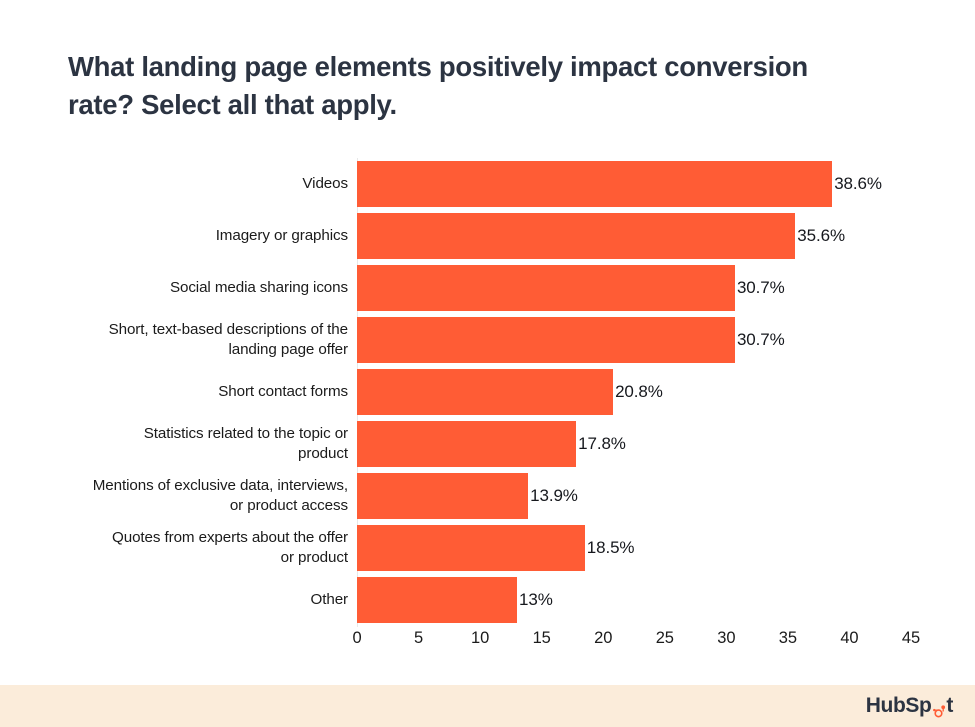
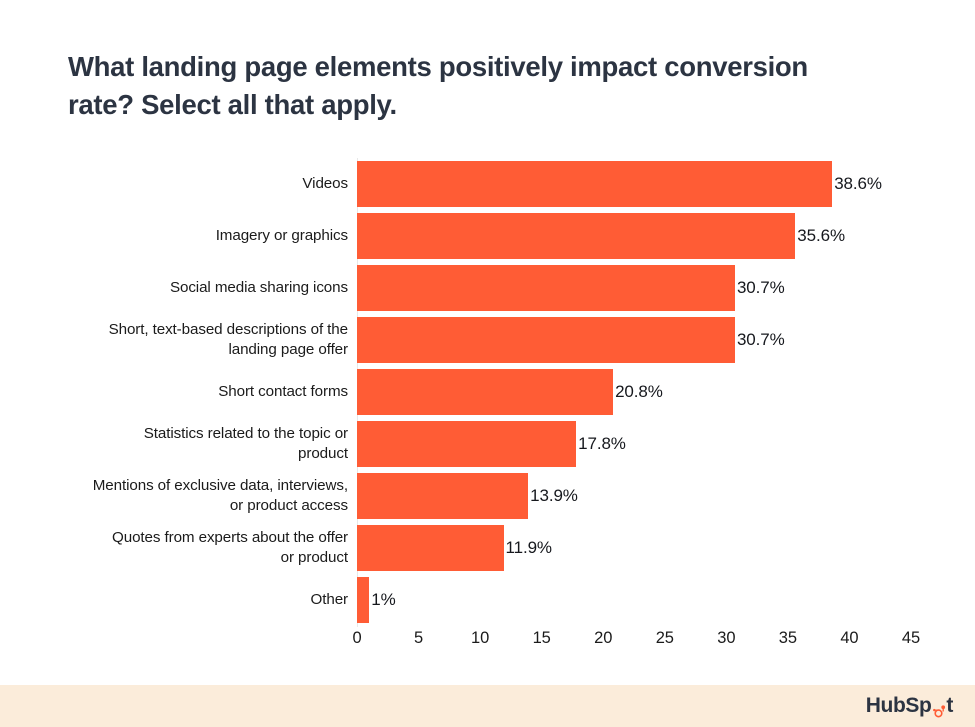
Quotes from experts about the offer or product: 18.5% -> 11.9%
Other: 13% -> 1%
